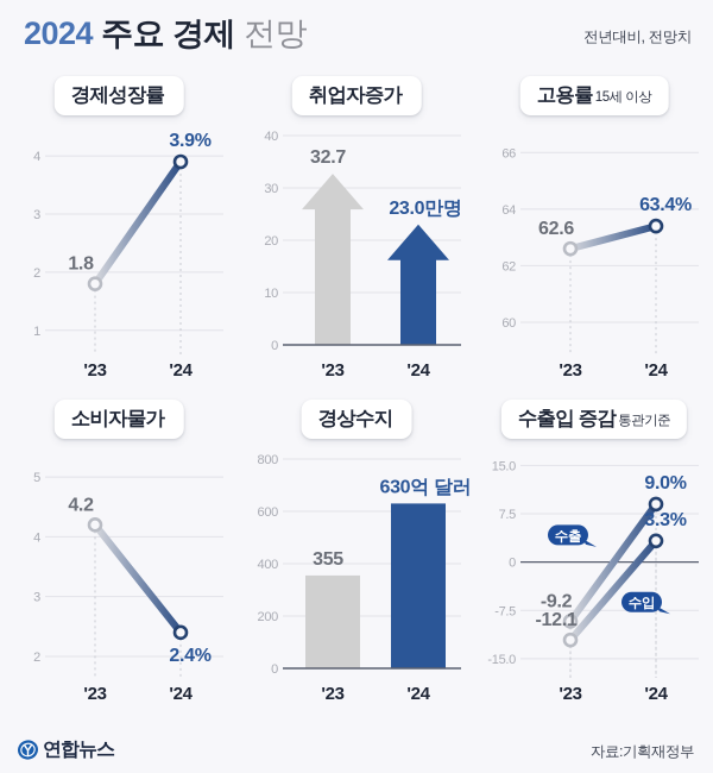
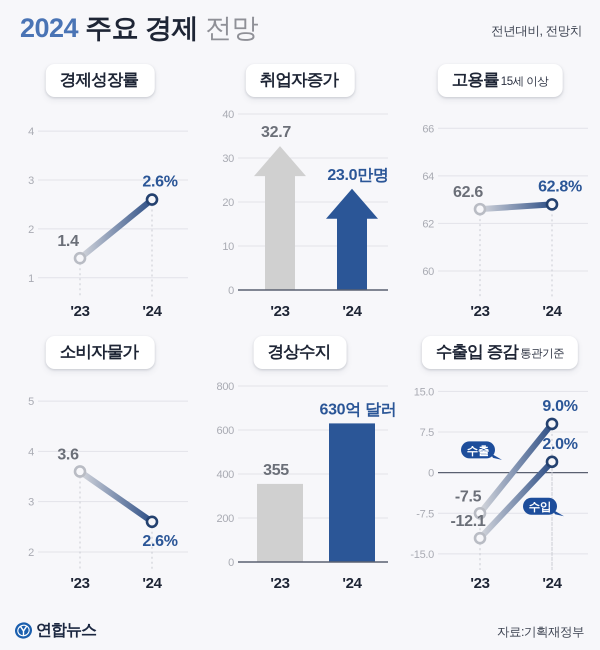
경제성장률/'23: 1.8 -> 1.4
경제성장률/'24: 3.9% -> 2.6%
고용률/'24: 63.4% -> 62.8%
소비자물가/'23: 4.2 -> 3.6
소비자물가/'24: 2.4% -> 2.6%
수출입 증감/수출/'23: -9.2 -> -7.5
수출입 증감/수입/'24: 3.3% -> 2.0%
